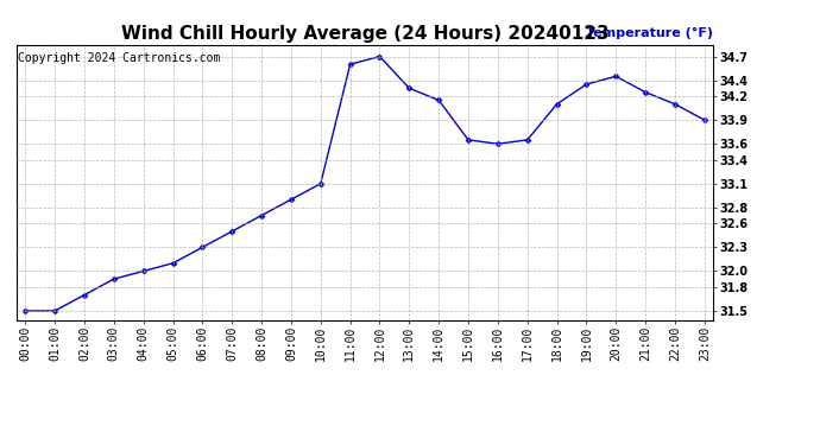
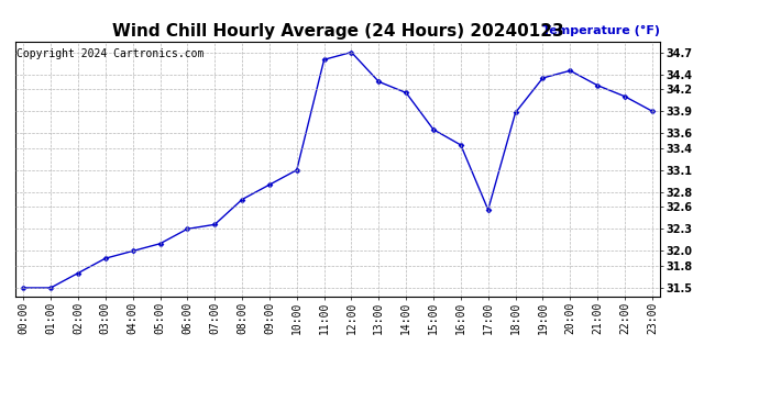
07:00: 32.50 -> 32.36
16:00: 33.60 -> 33.44
17:00: 33.65 -> 32.56
18:00: 34.10 -> 33.88
